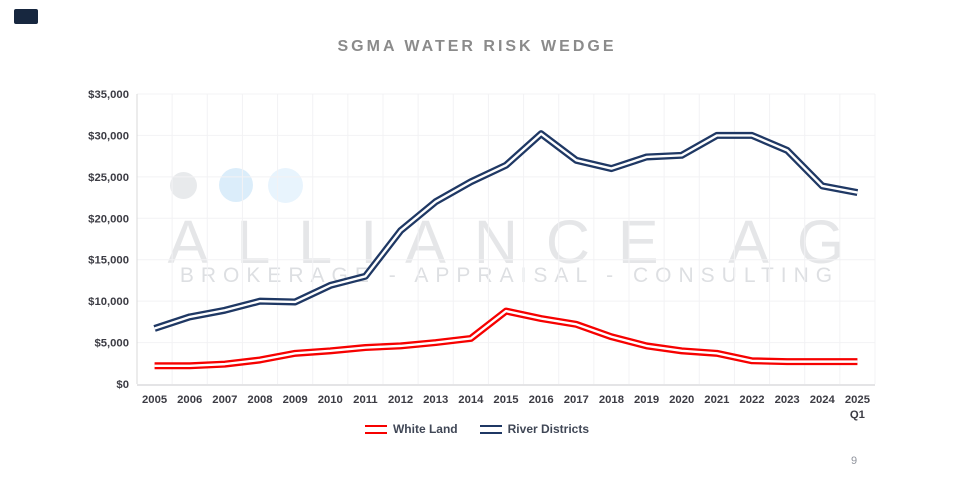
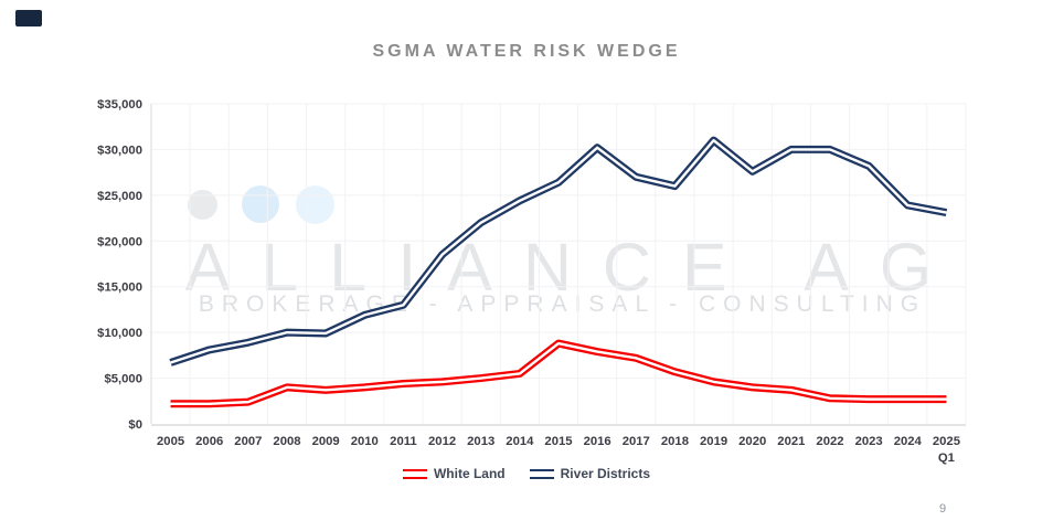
White Land/2008: $3000 -> $4000
River Districts/2019: $27000 -> $31000
